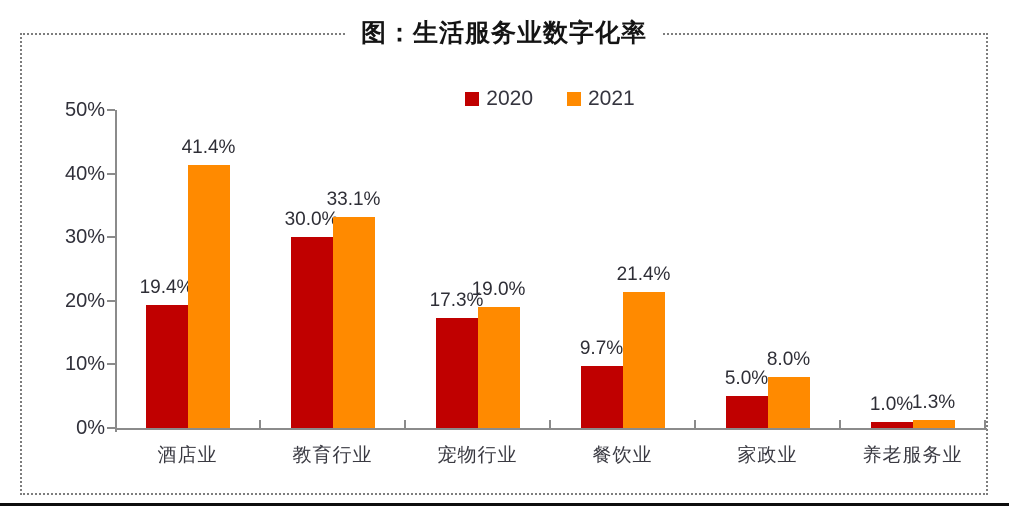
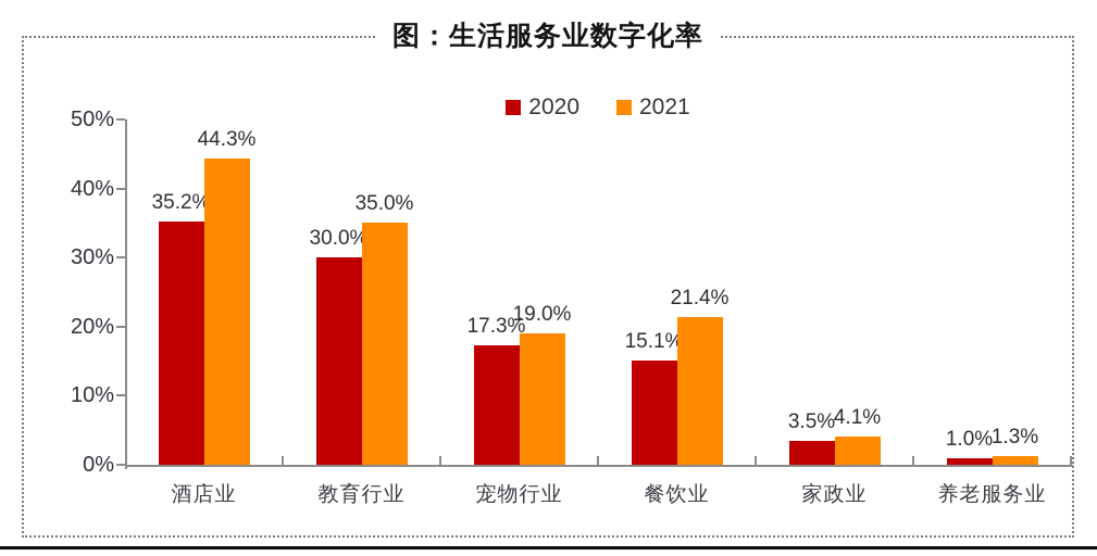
2020/酒店业: 19.4% -> 35.2%
2021/酒店业: 41.4% -> 44.3%
2021/教育行业: 33.1% -> 35.0%
2020/餐饮业: 9.7% -> 15.1%
2020/家政业: 5.0% -> 3.5%
2021/家政业: 8.0% -> 4.1%
